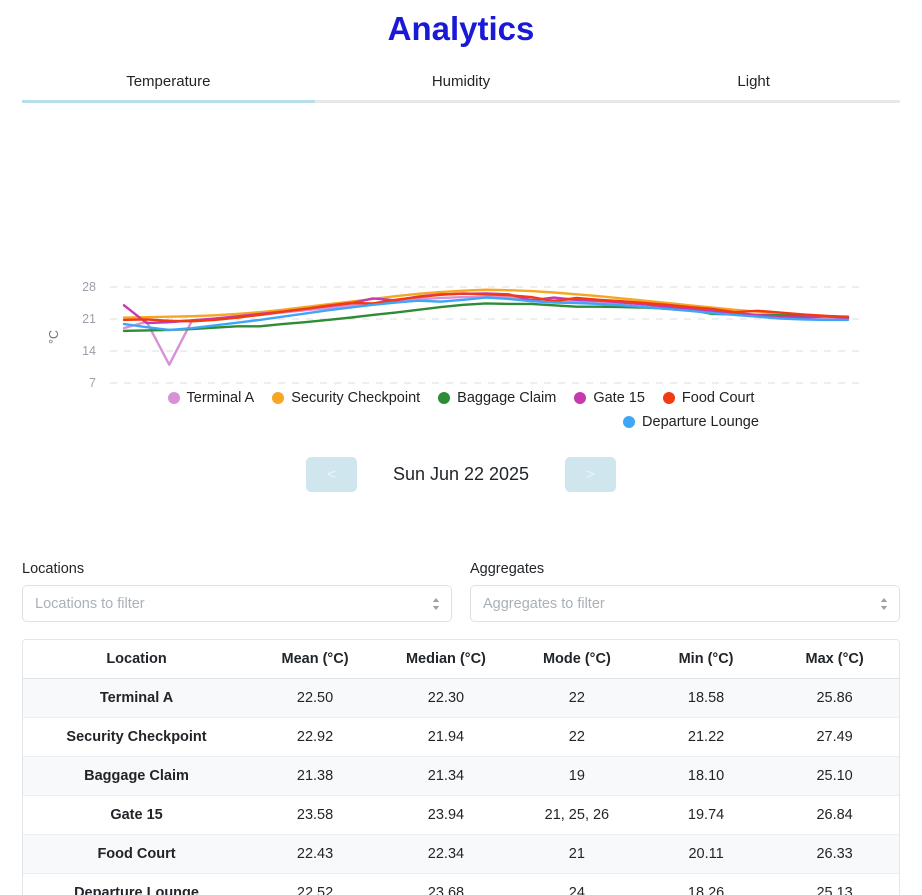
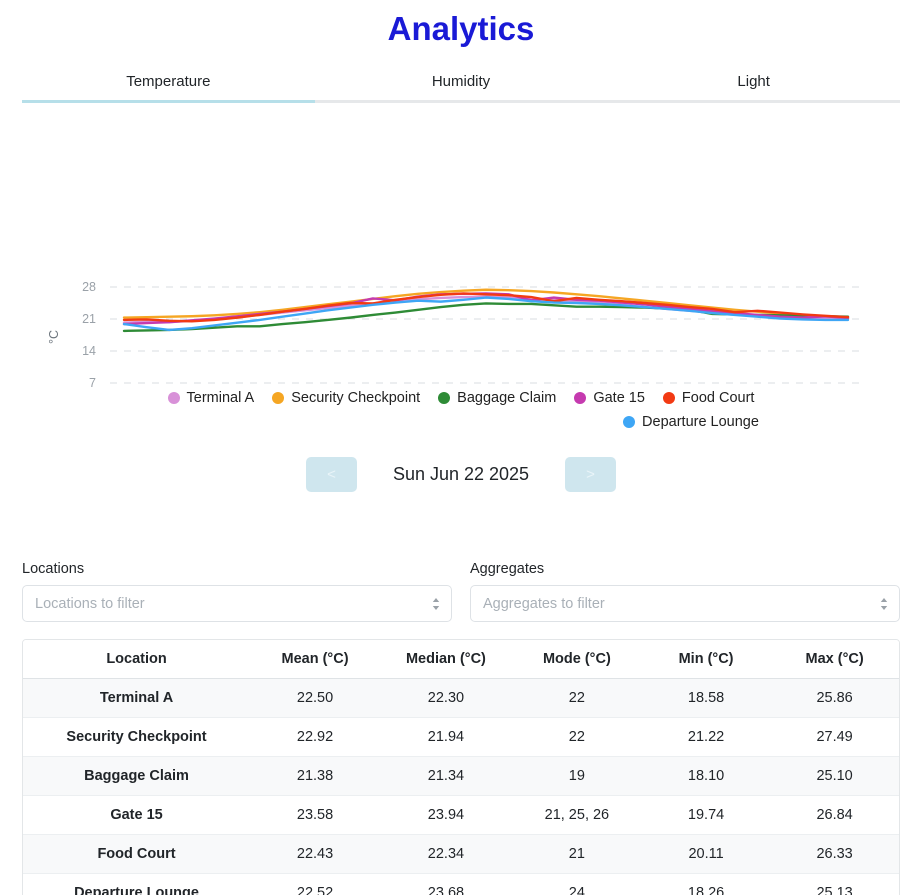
Terminal A/23:00: 19 -> 20
Gate 15/23:00: 24 -> 20
Terminal A/00:30: 11 -> 20
